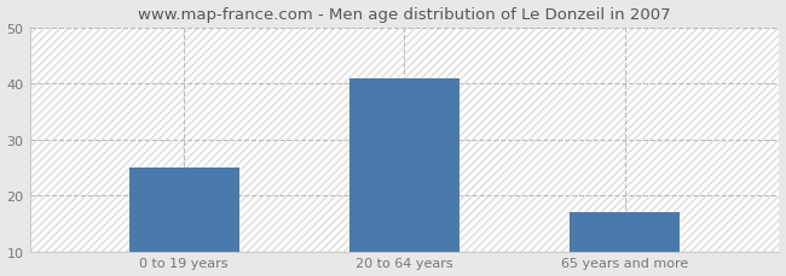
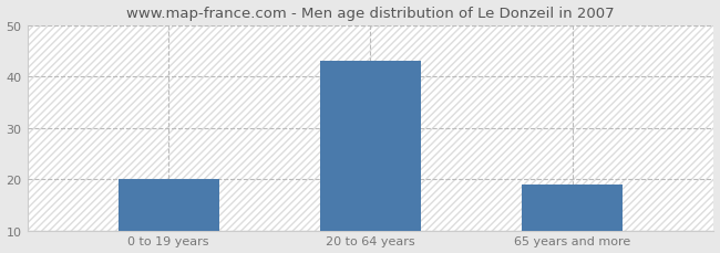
0 to 19 years: 25 -> 20
20 to 64 years: 41 -> 43
65 years and more: 17 -> 19
